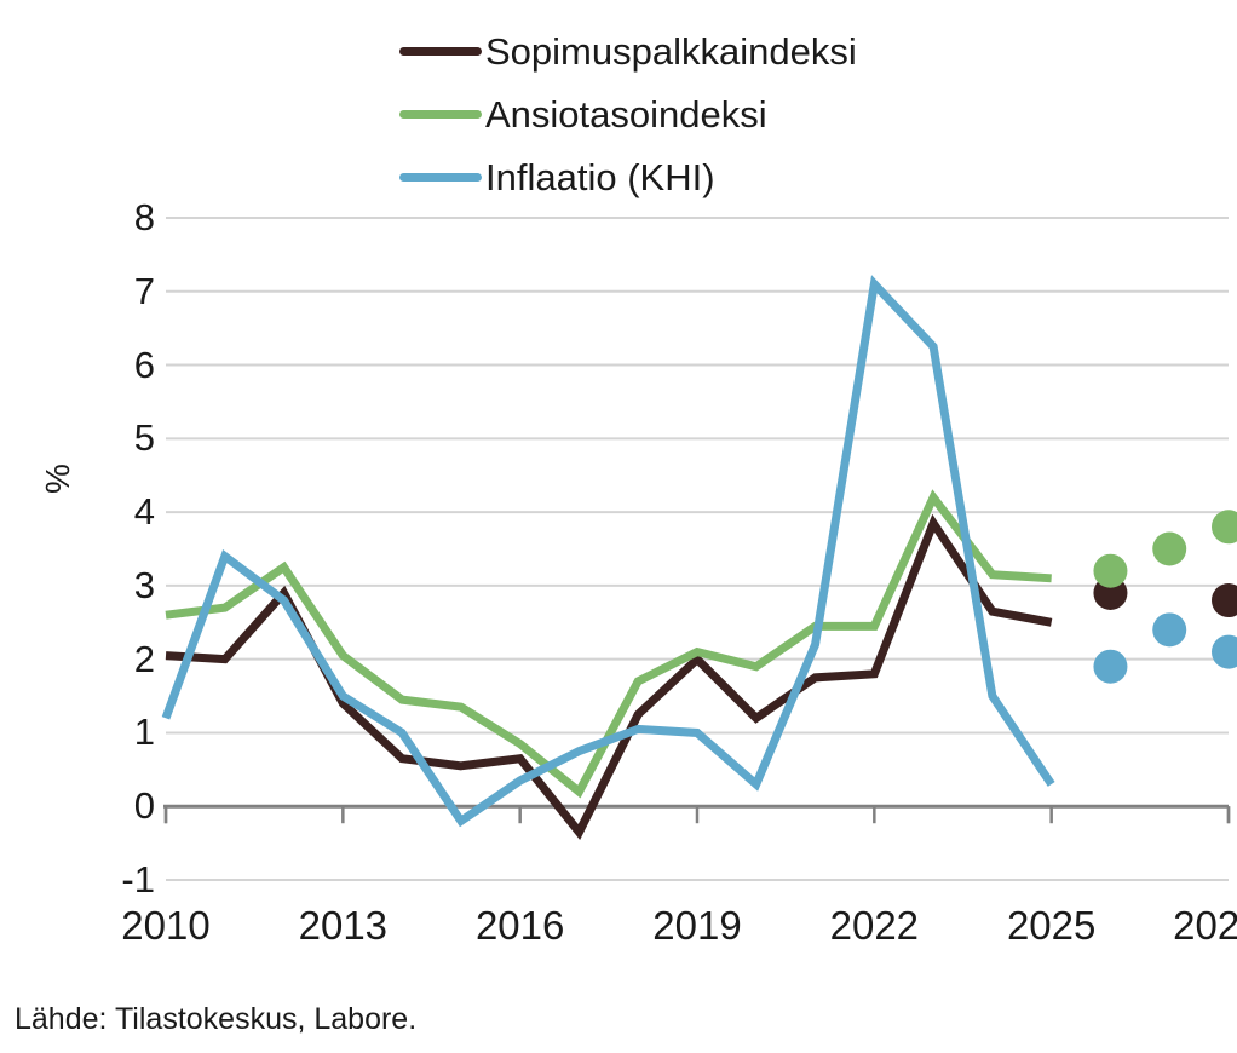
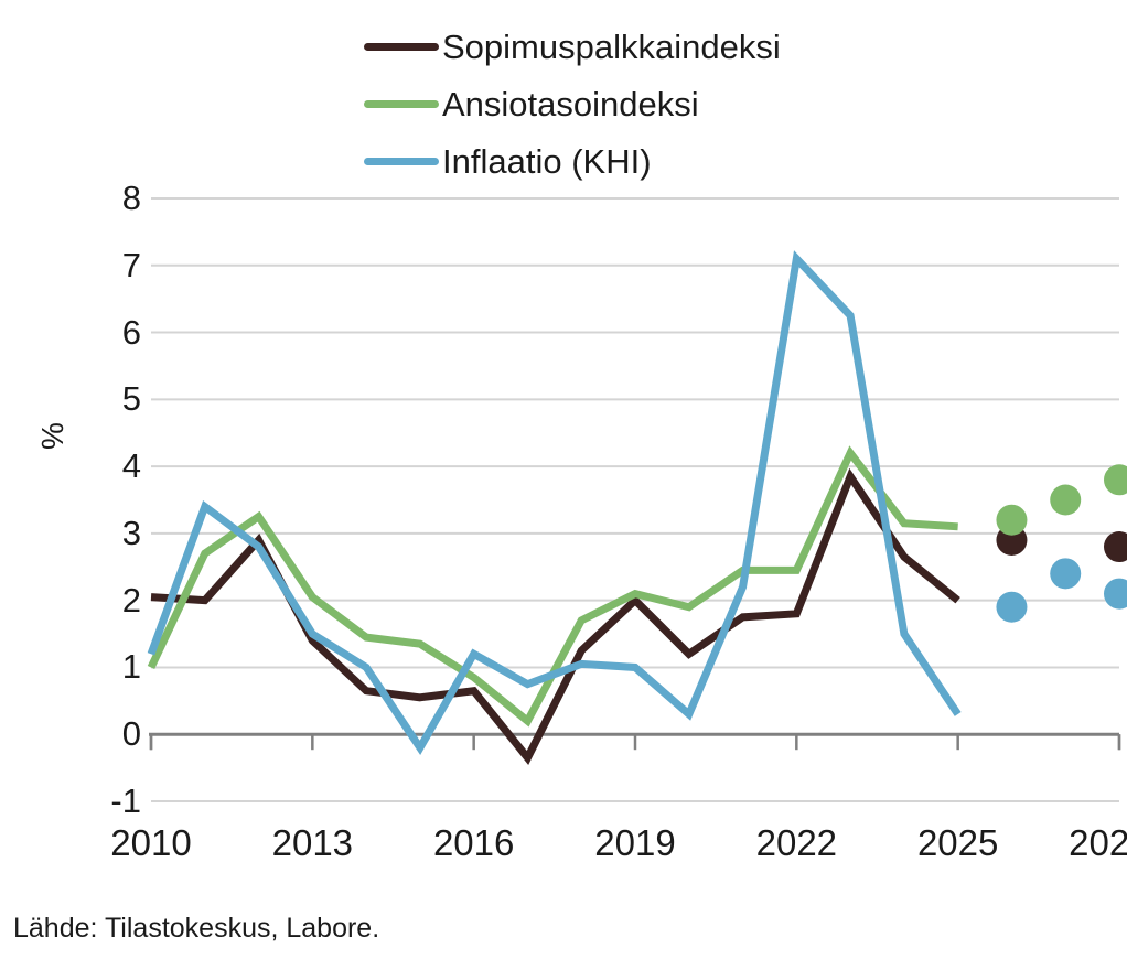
Ansiotasoindeksi/2010: 2.6 -> 1.0
Inflaatio (KHI)/2016: 0.3 -> 1.2
Sopimuspalkkaindeksi/2025: 2.5 -> 2.0
